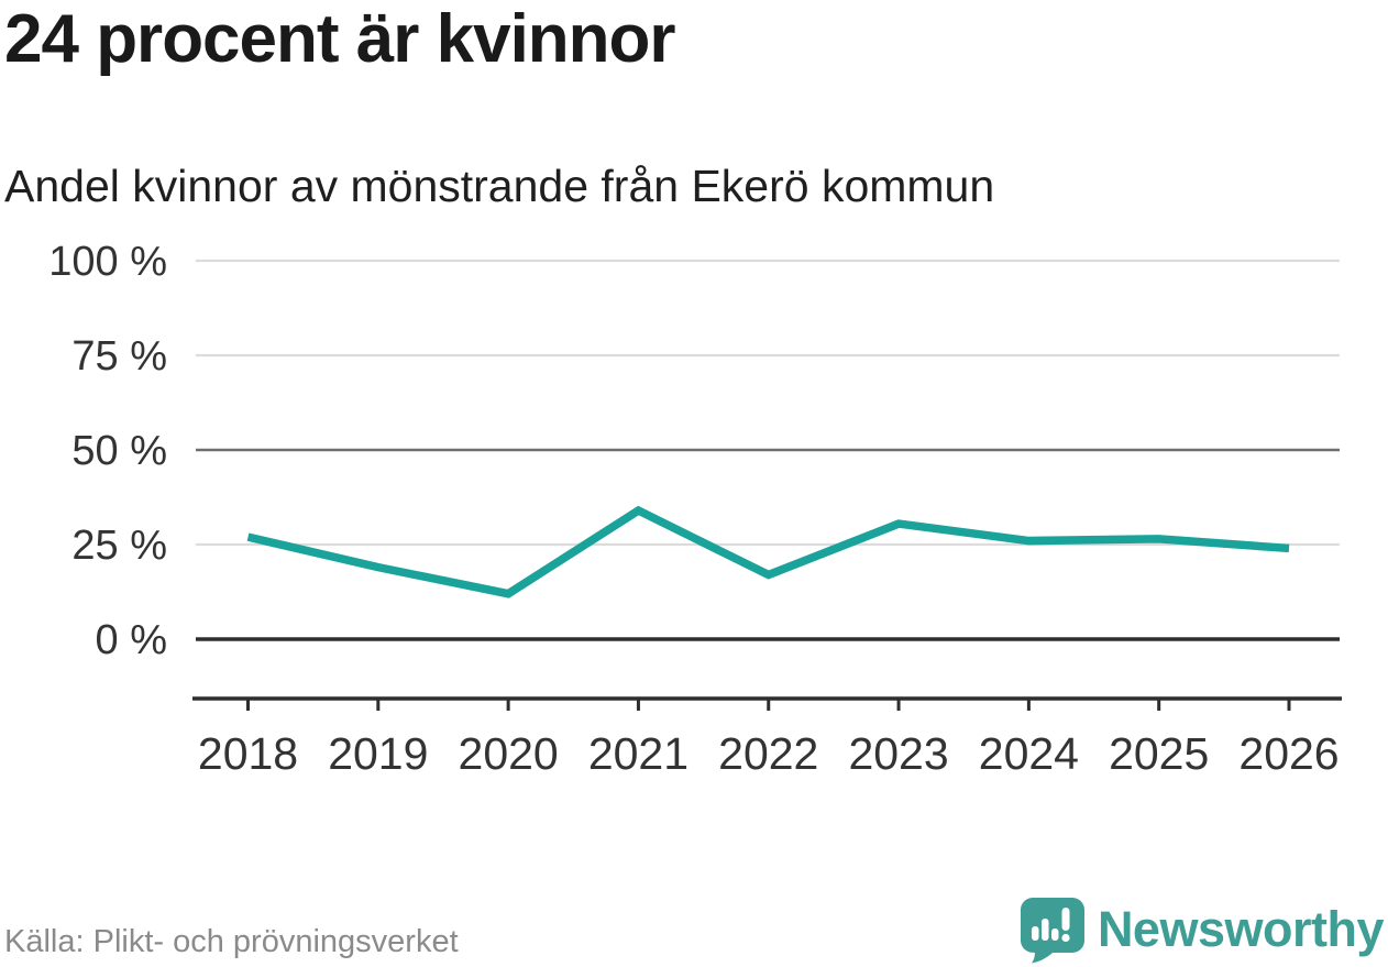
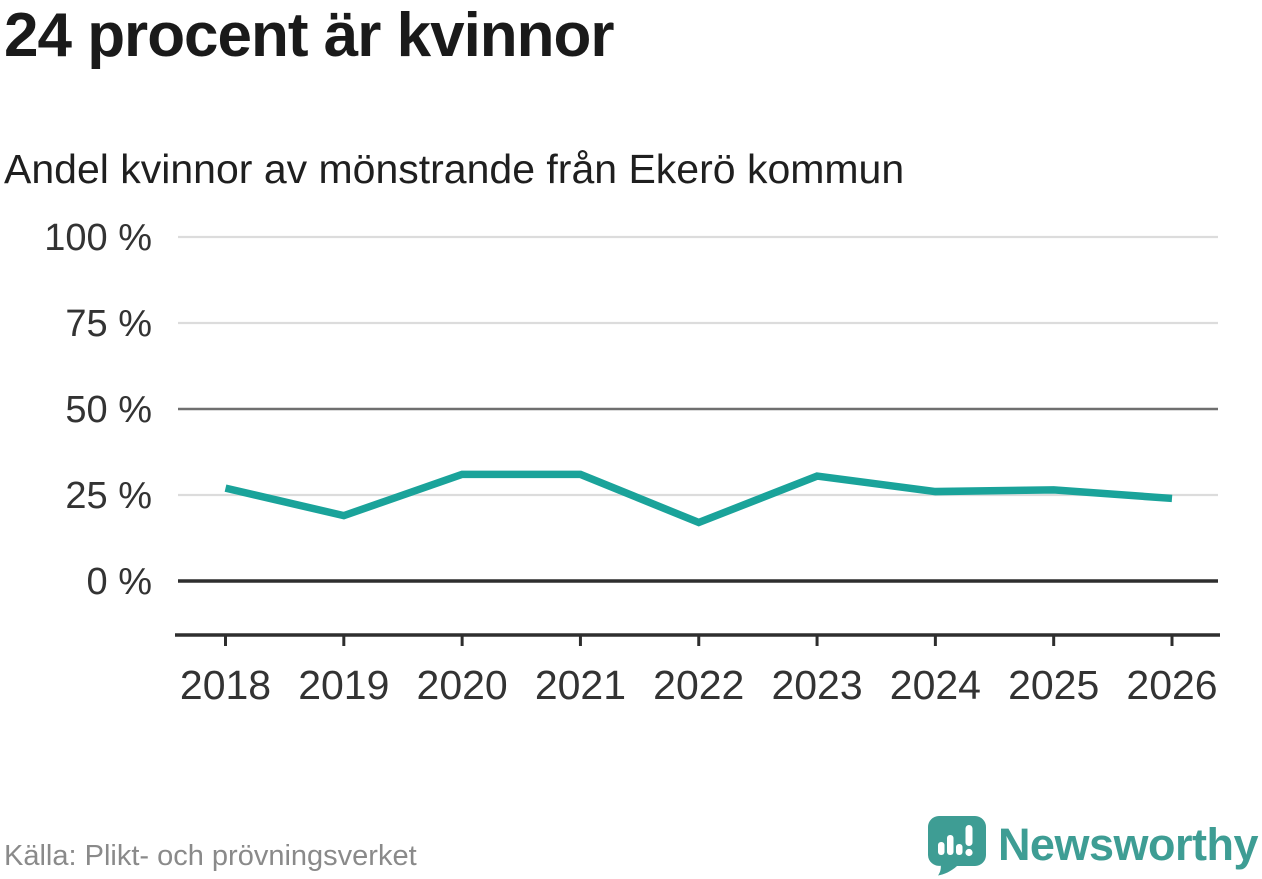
2020: 12% -> 31%
2021: 34% -> 31%
